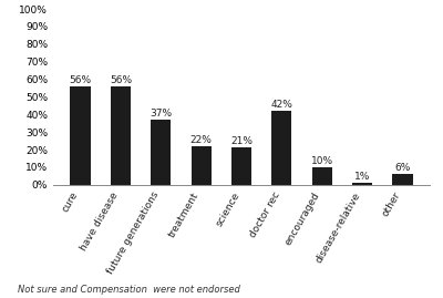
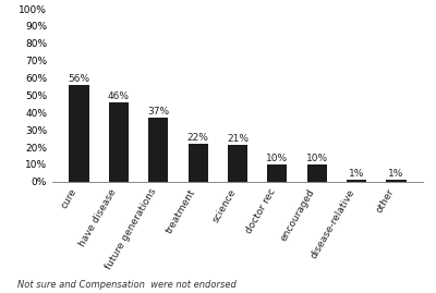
have disease: 56% -> 46%
doctor rec: 42% -> 10%
other: 6% -> 1%
